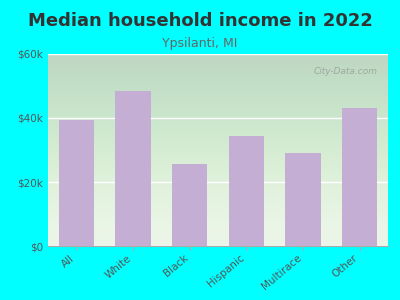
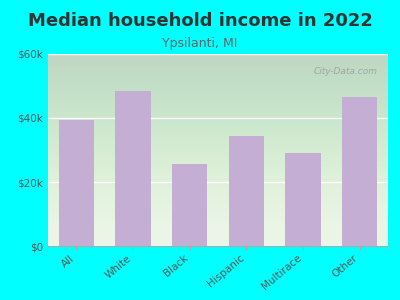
Other: $43.0k -> $46.5k
